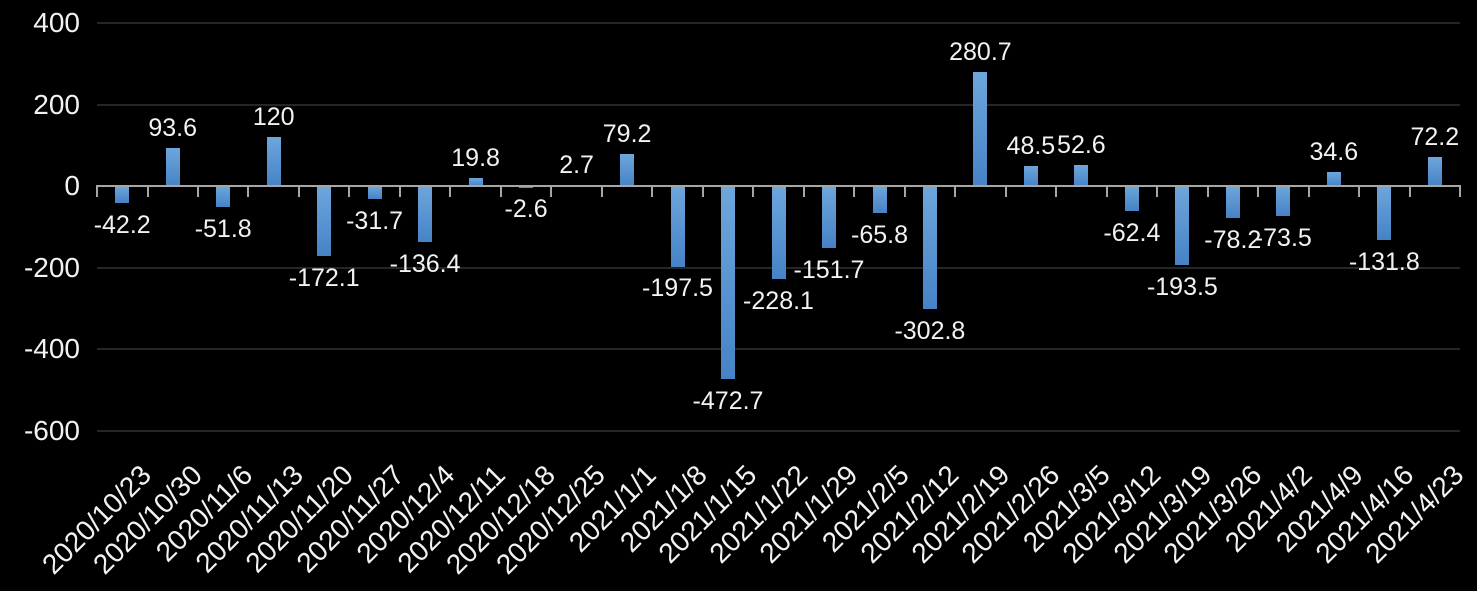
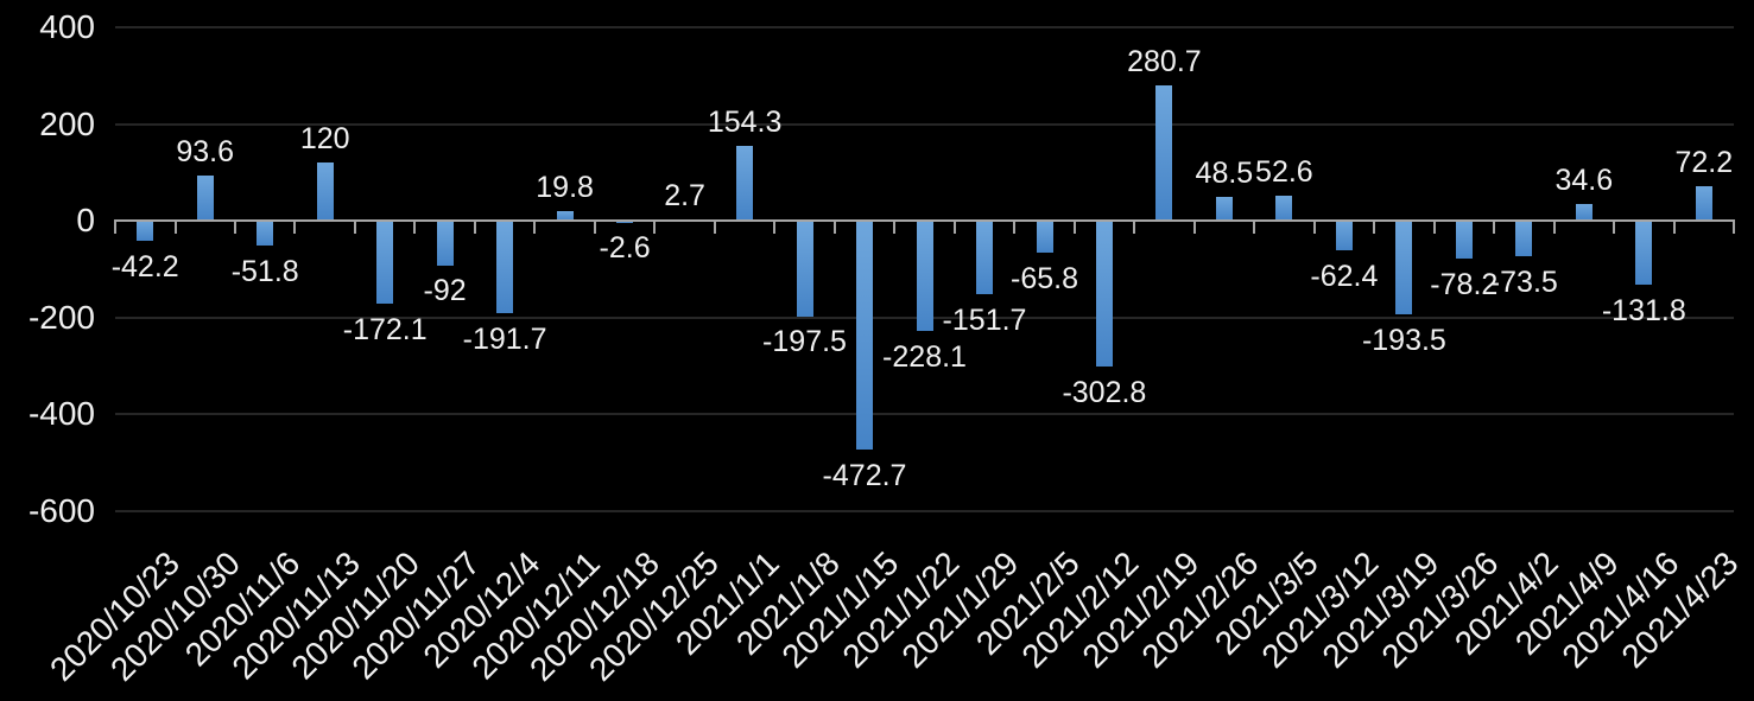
2020/11/27: -31.7 -> -92
2020/12/4: -136.4 -> -191.7
2021/1/1: 79.2 -> 154.3
